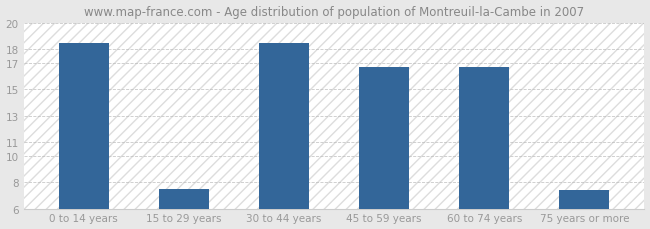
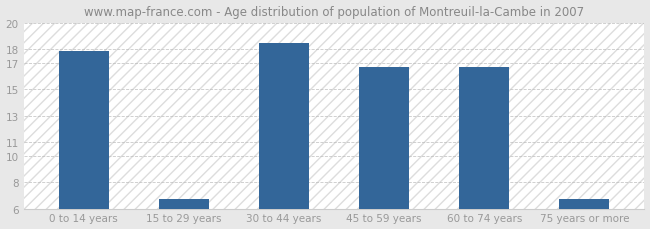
0 to 14 years: 18.5 -> 17.9
15 to 29 years: 7.5 -> 6.7
75 years or more: 7.4 -> 6.7
